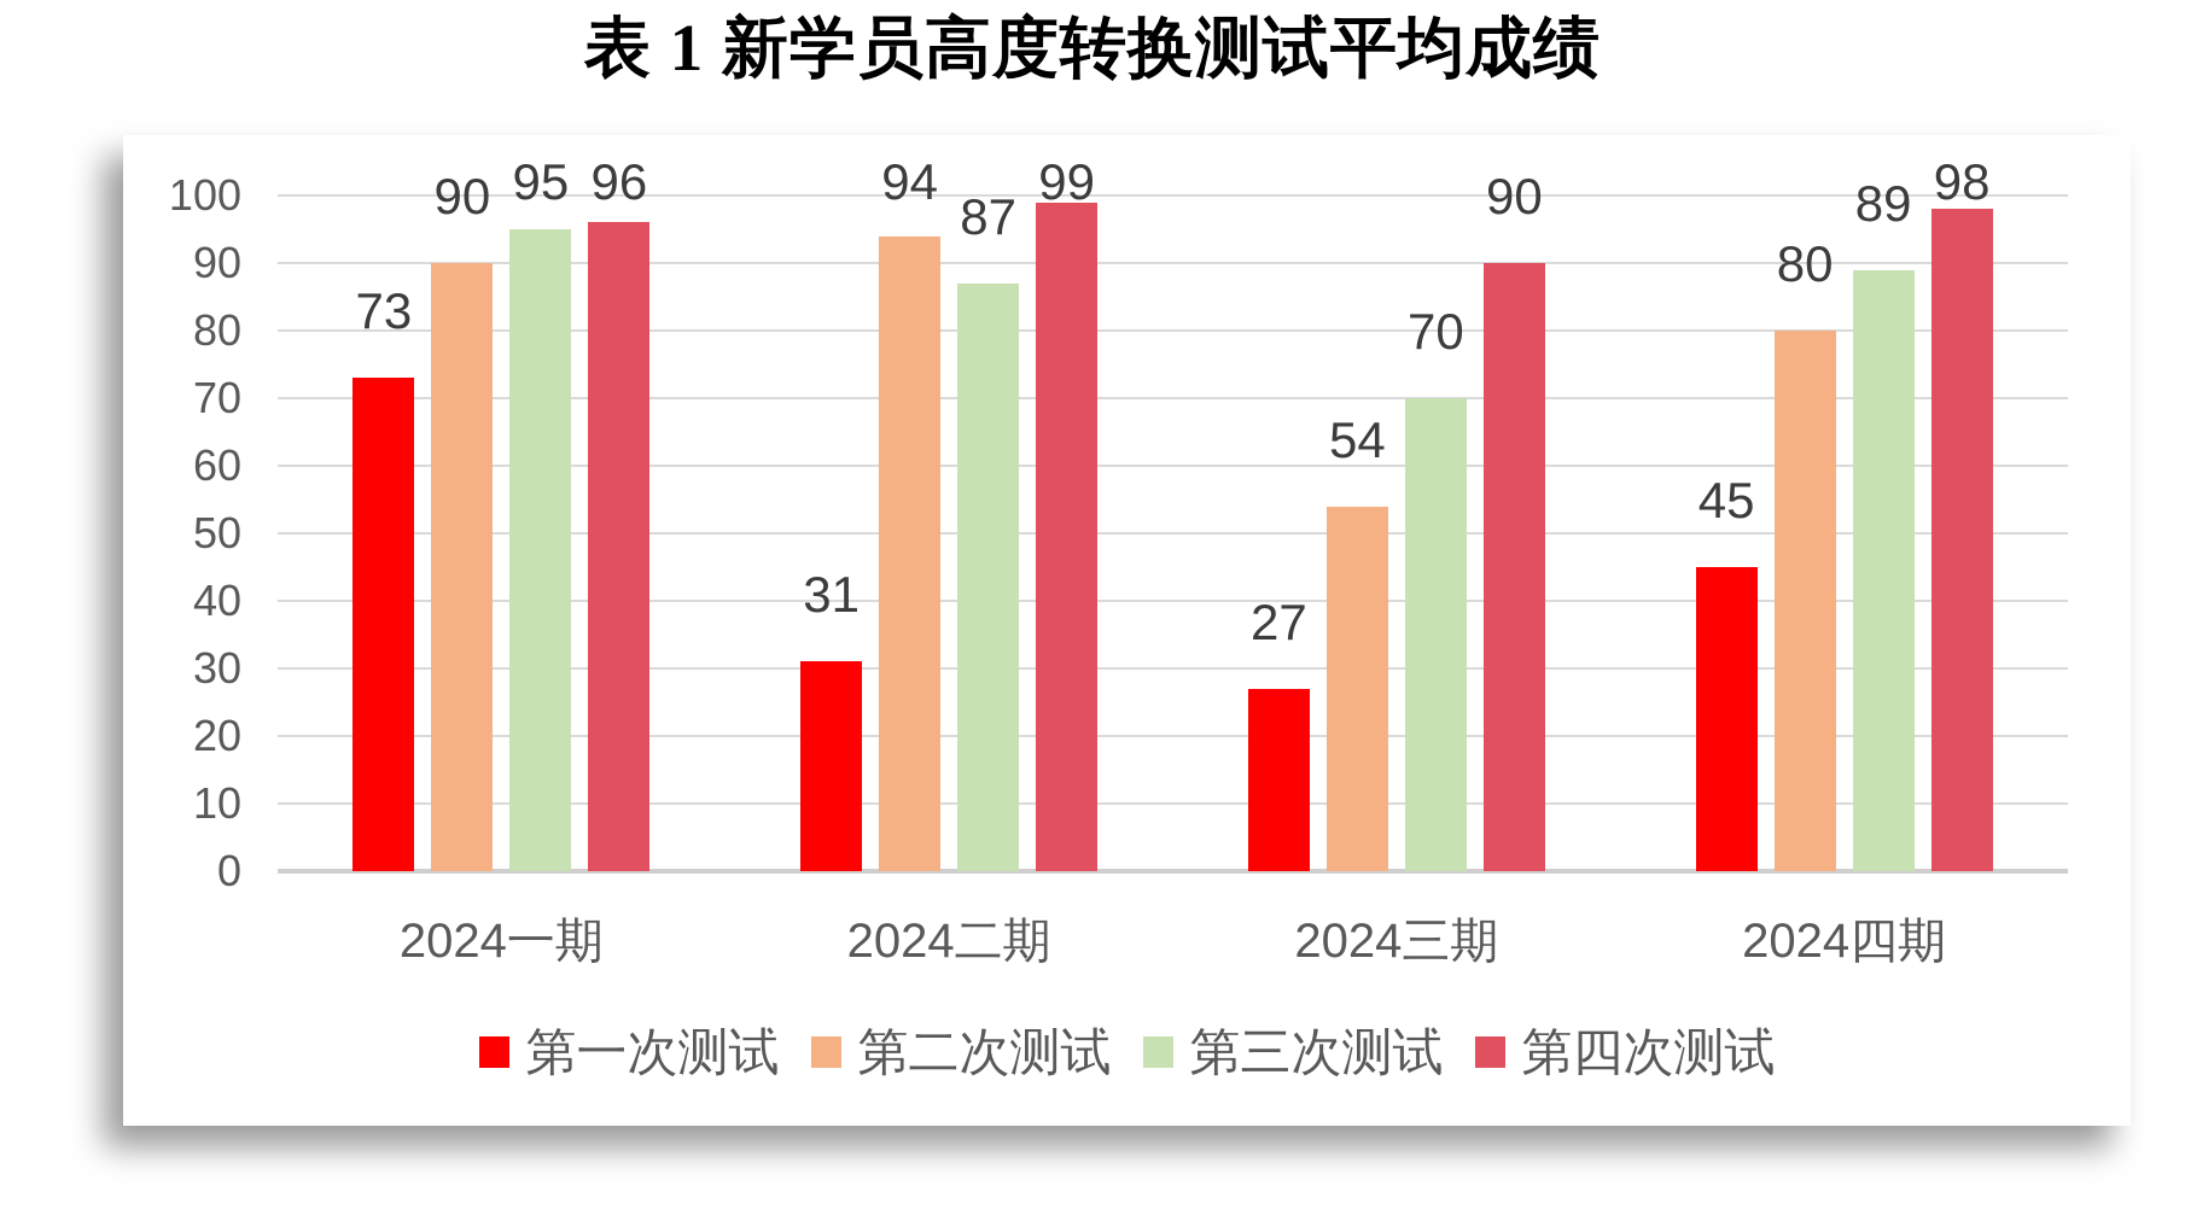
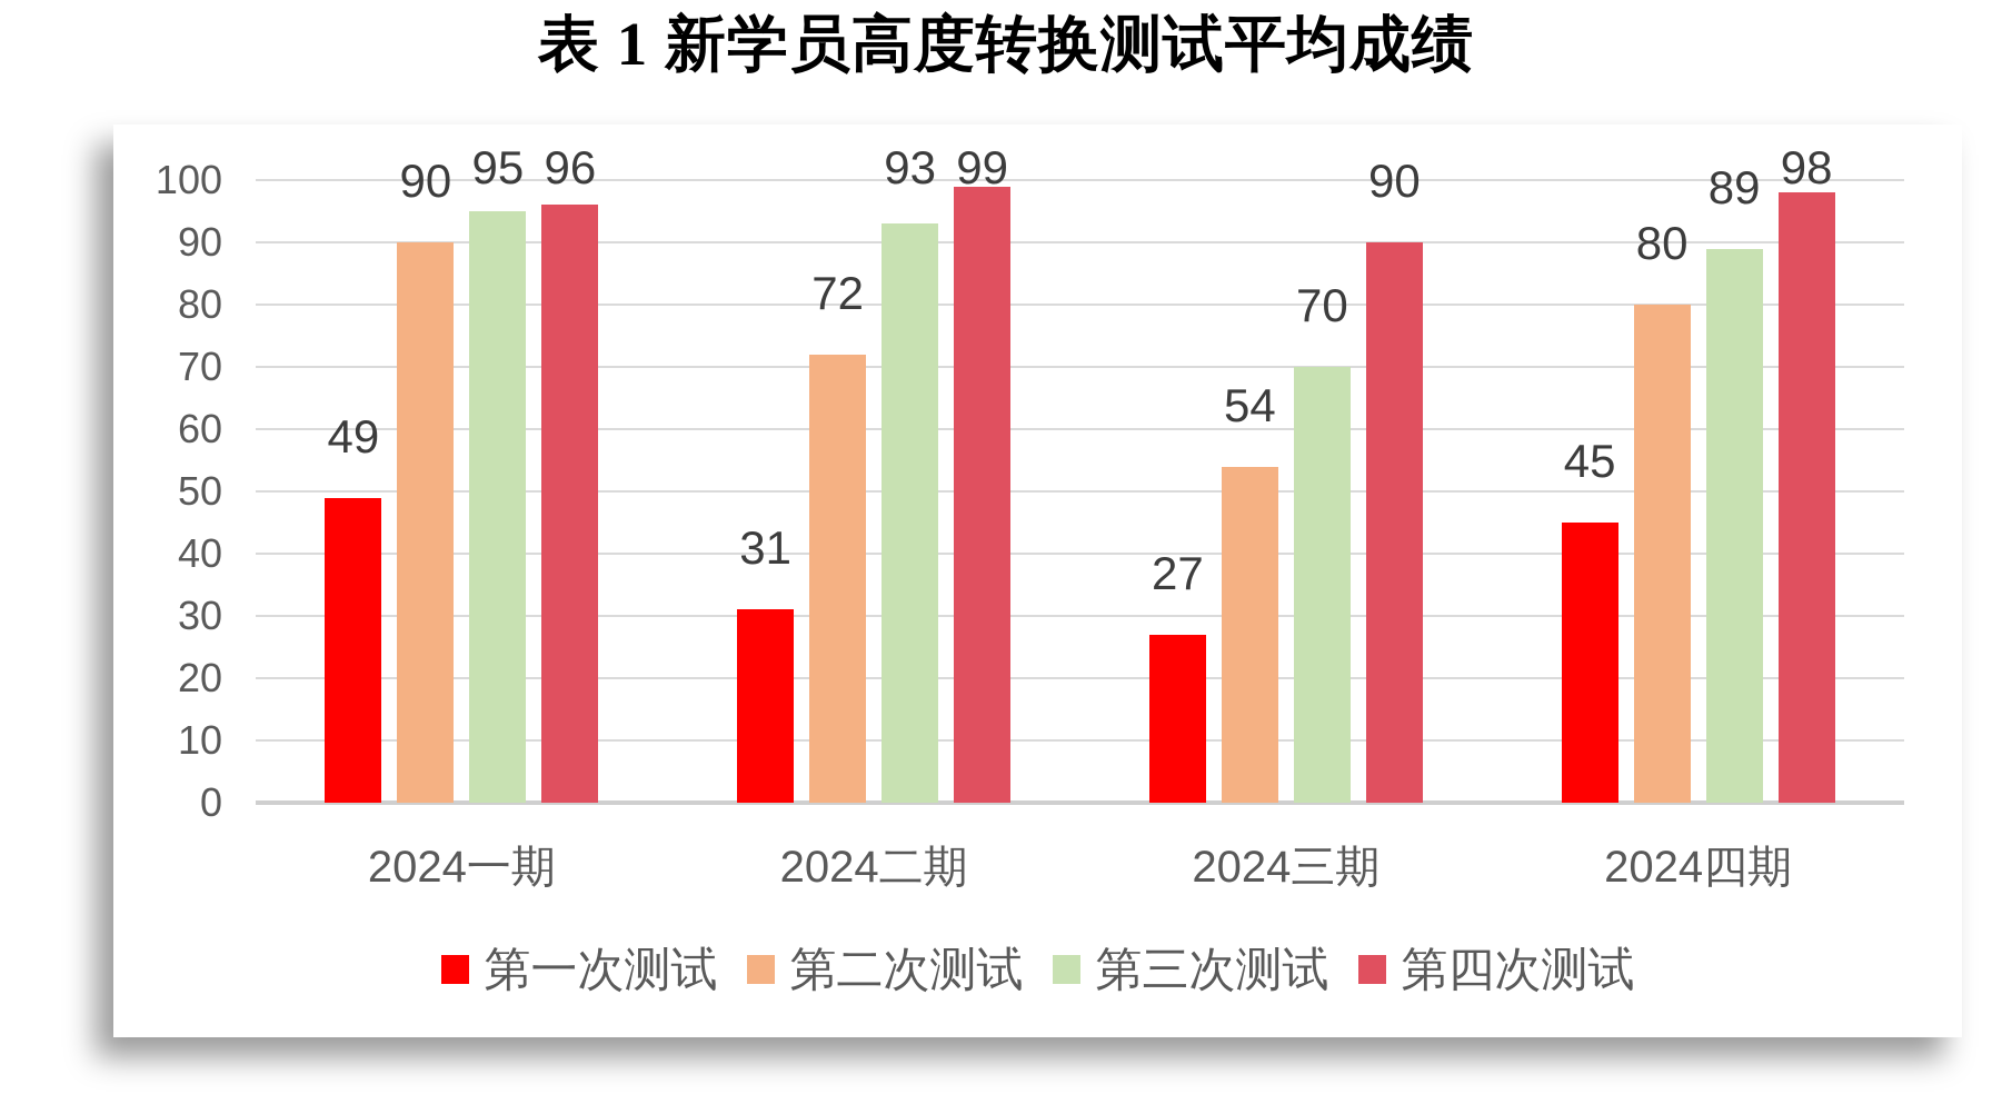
第一次测试/2024一期: 73 -> 49
第二次测试/2024二期: 94 -> 72
第三次测试/2024二期: 87 -> 93
